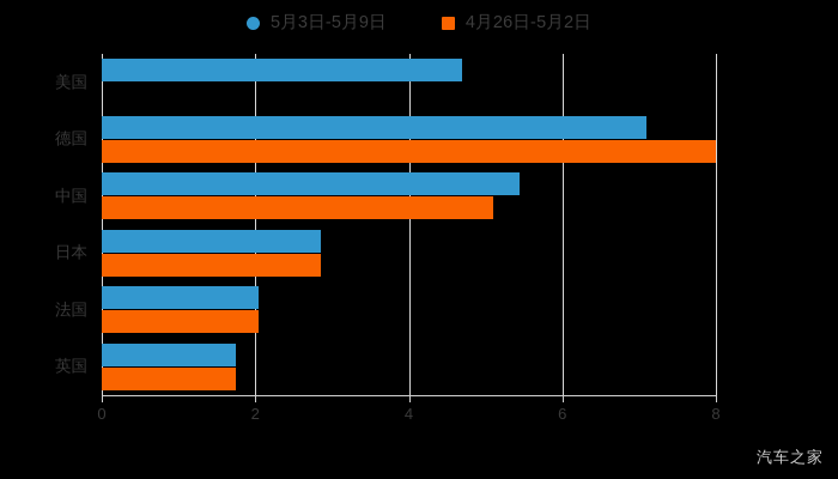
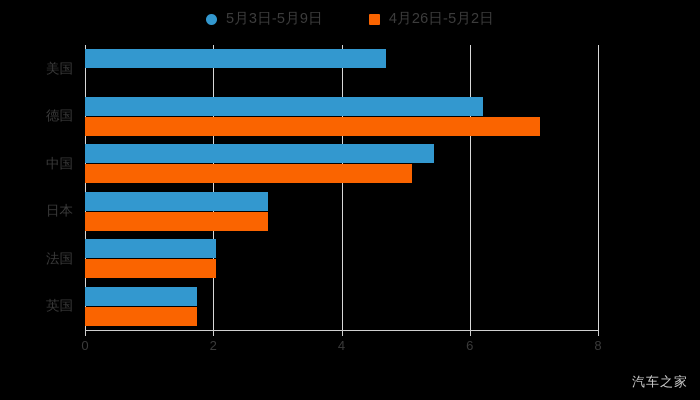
5月3日-5月9日/德国: 7.1 -> 6.2
4月26日-5月2日/德国: 8.0 -> 7.1
